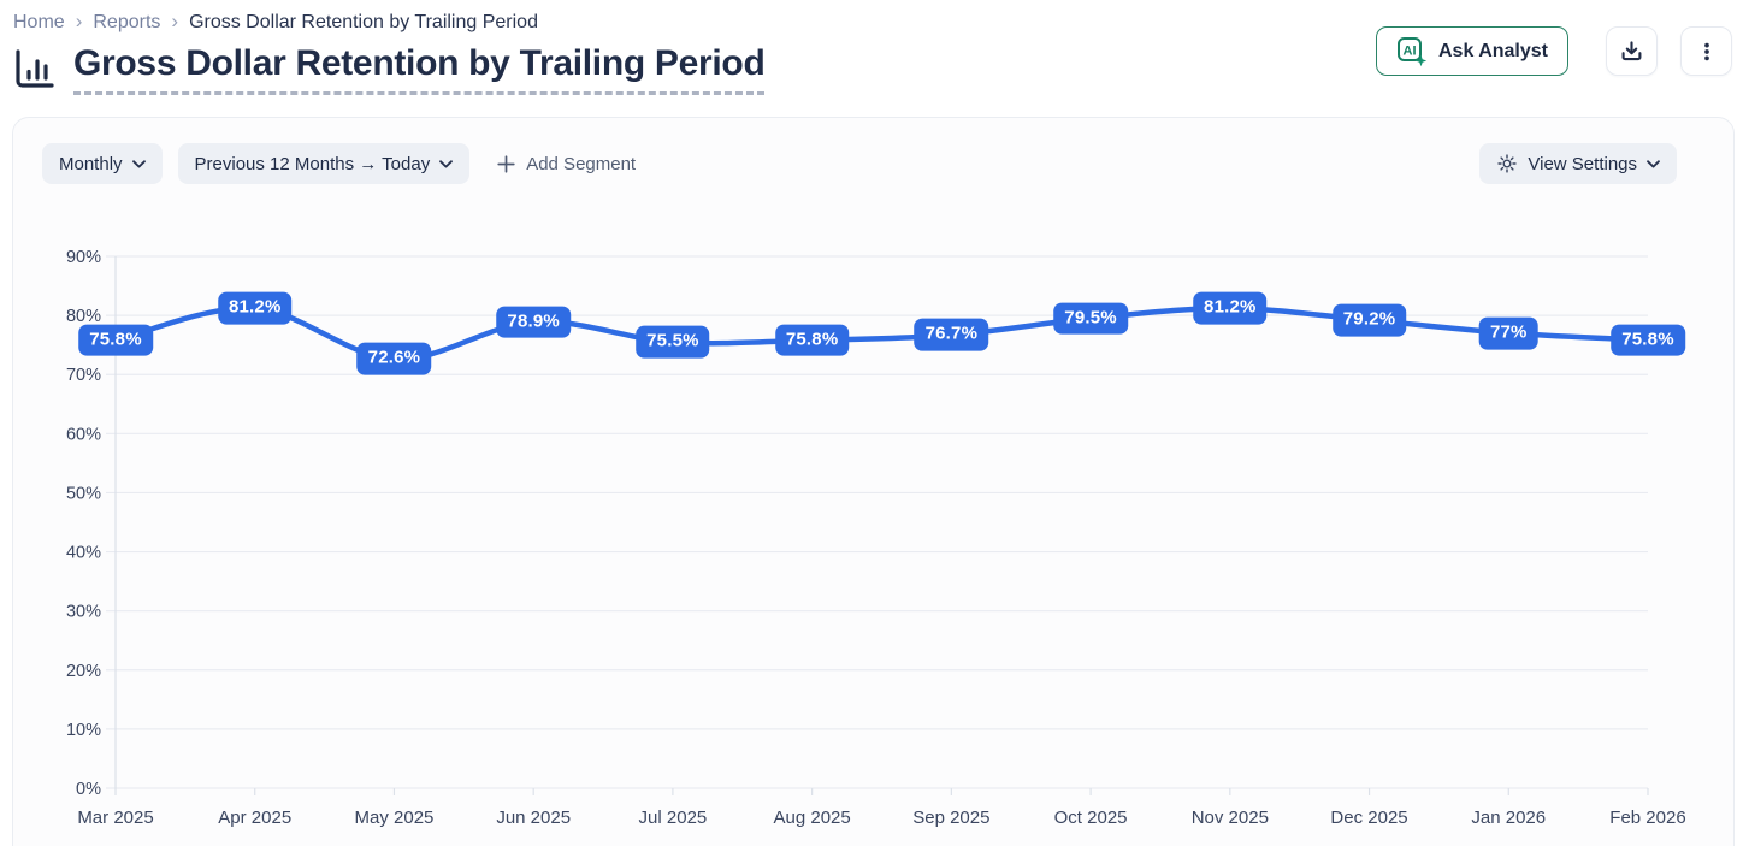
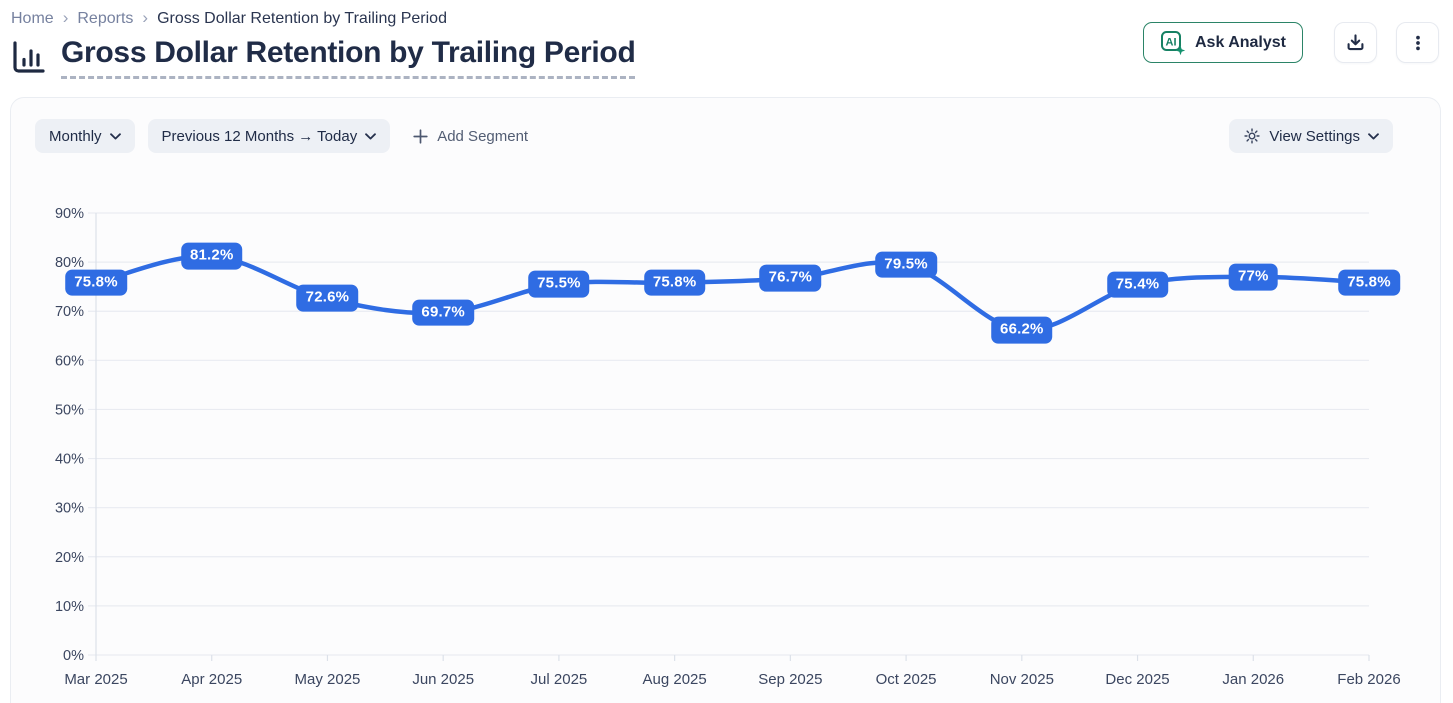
Jun 2025: 78.9% -> 69.7%
Nov 2025: 81.2% -> 66.2%
Dec 2025: 79.2% -> 75.4%
